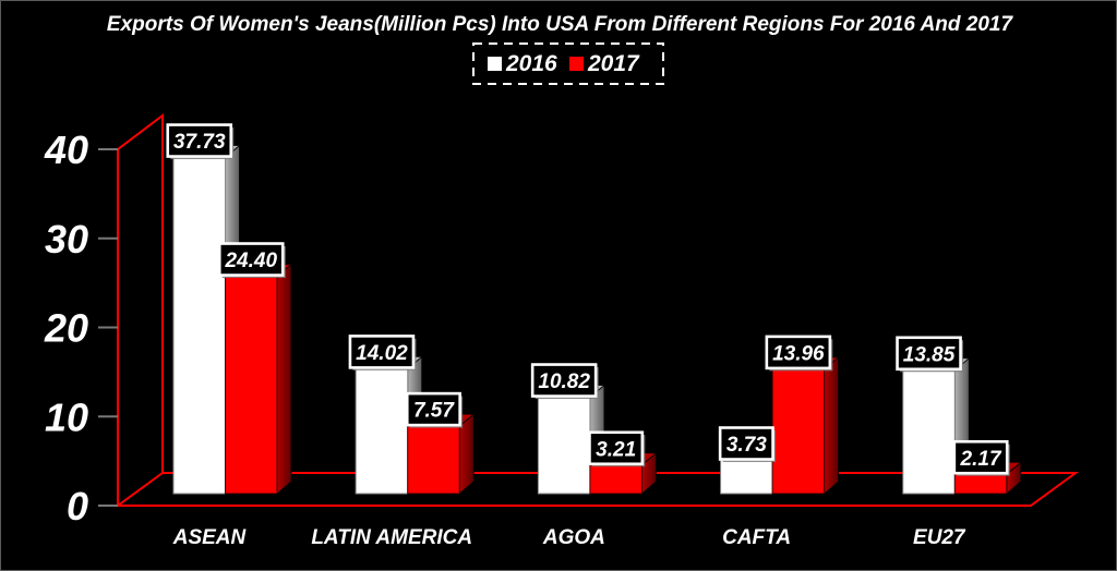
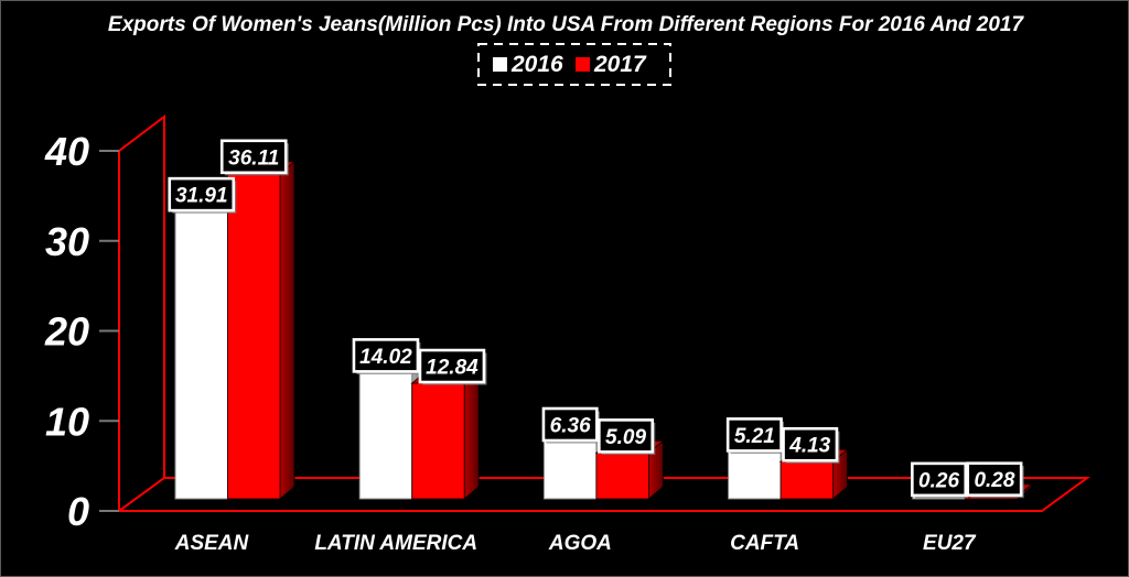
2016/ASEAN: 37.73 -> 31.91
2017/ASEAN: 24.40 -> 36.11
2017/LATIN AMERICA: 7.57 -> 12.84
2016/AGOA: 10.82 -> 6.36
2017/AGOA: 3.21 -> 5.09
2016/CAFTA: 3.73 -> 5.21
2017/CAFTA: 13.96 -> 4.13
2016/EU27: 13.85 -> 0.26
2017/EU27: 2.17 -> 0.28
